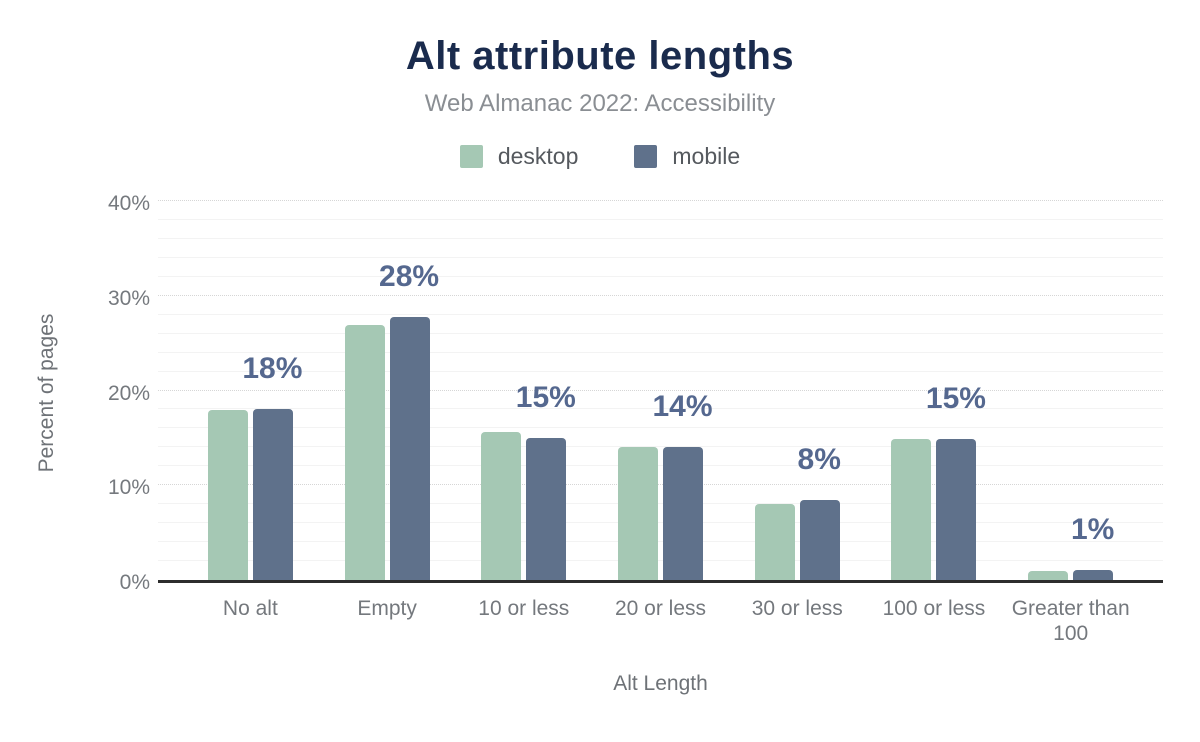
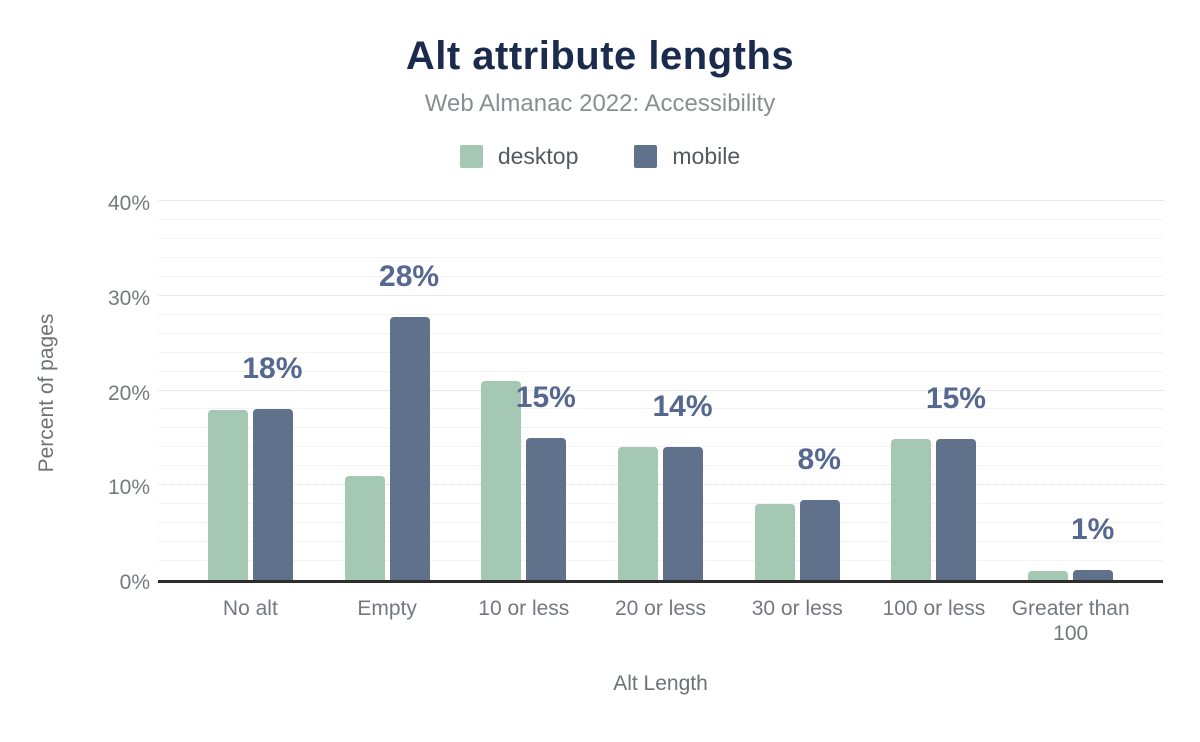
desktop/Empty: 27% -> 11%
desktop/10 or less: 16% -> 21%
